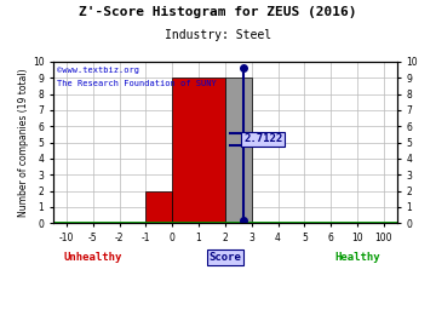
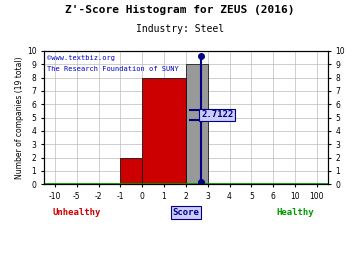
1: 9 -> 8
